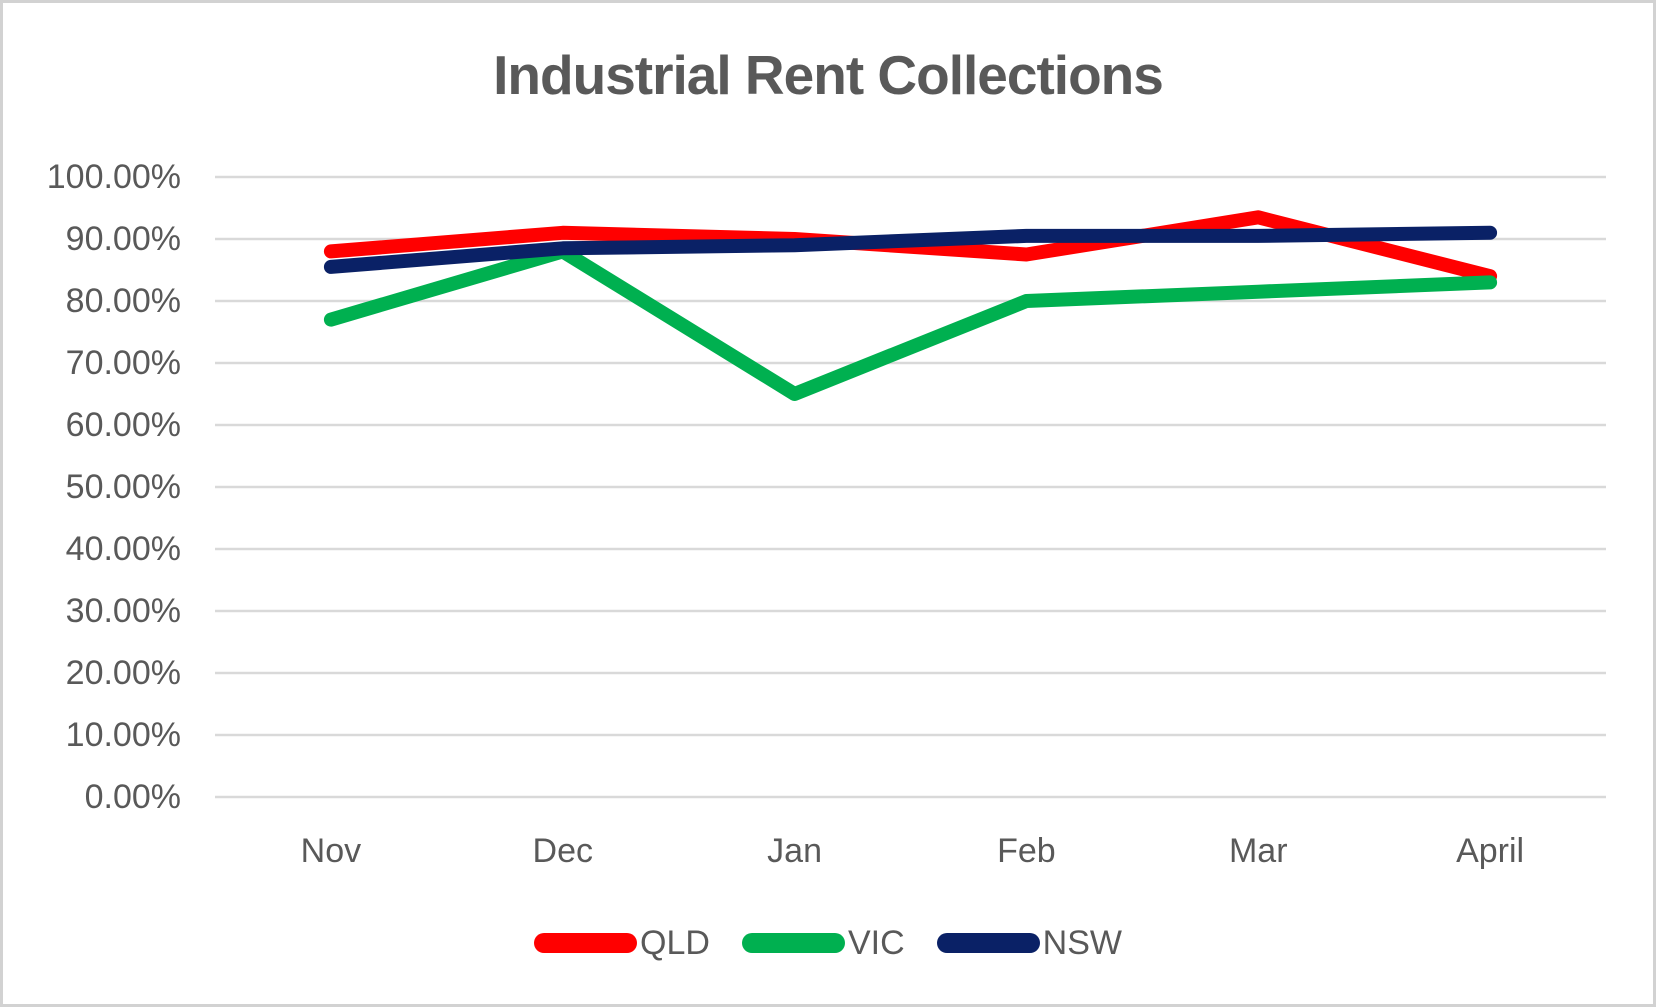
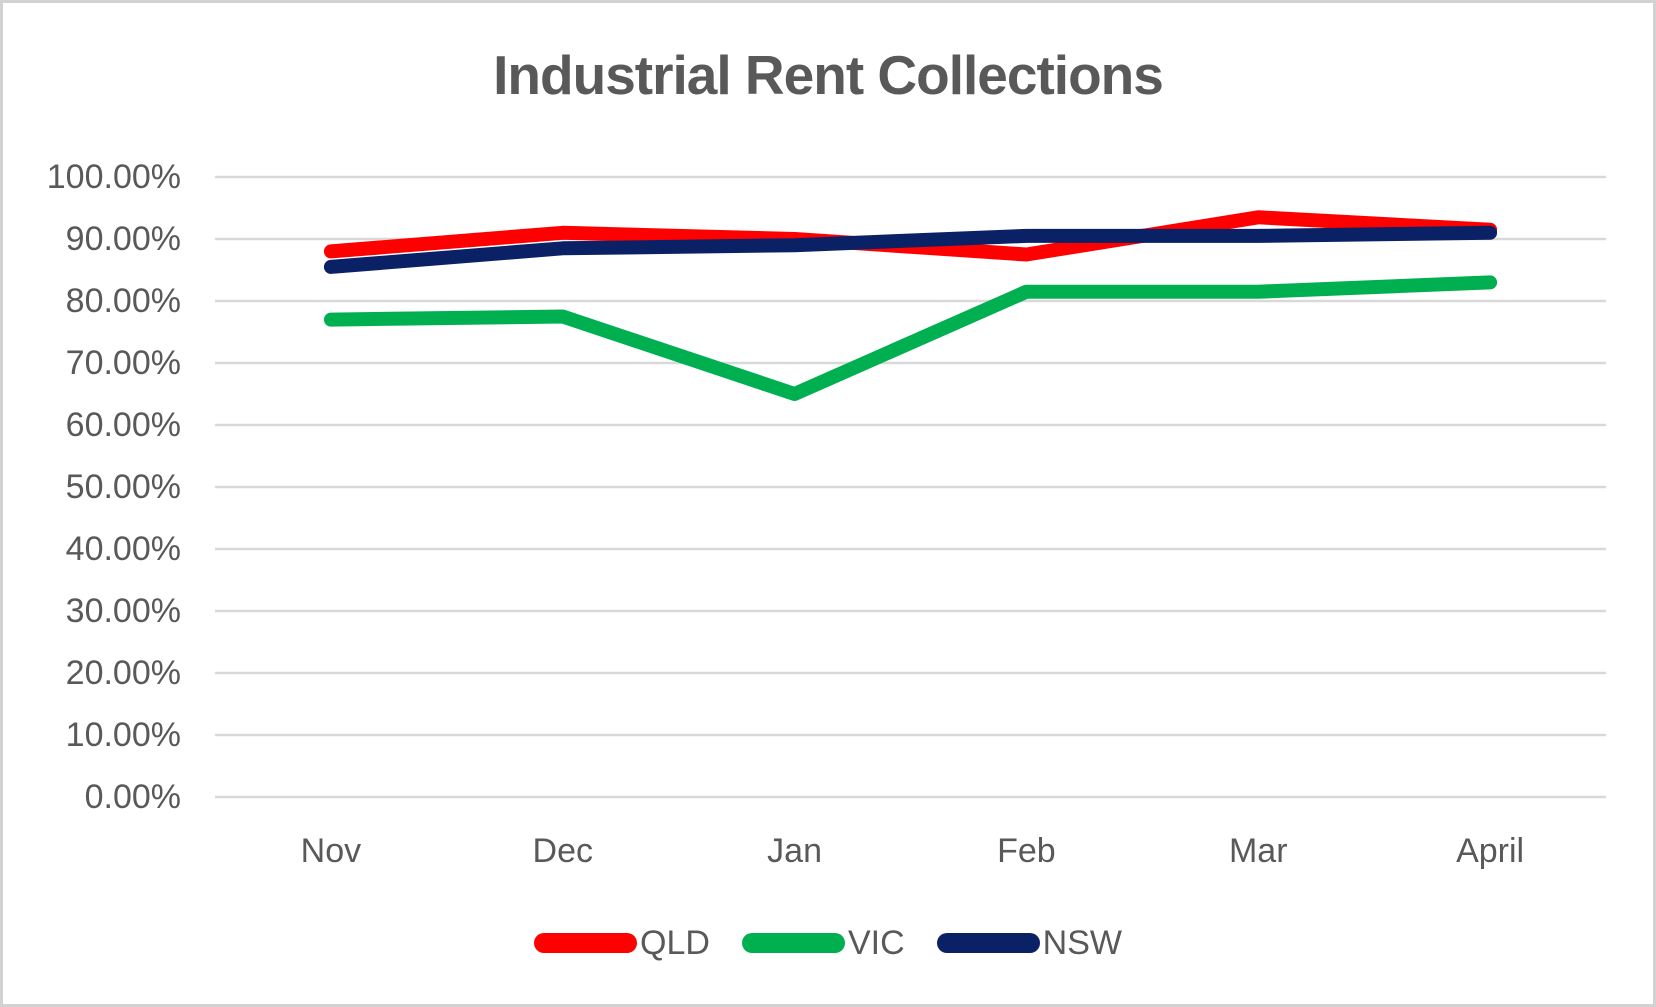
VIC/Dec: 88% -> 78%
VIC/Feb: 80% -> 82%
QLD/April: 84% -> 92%
